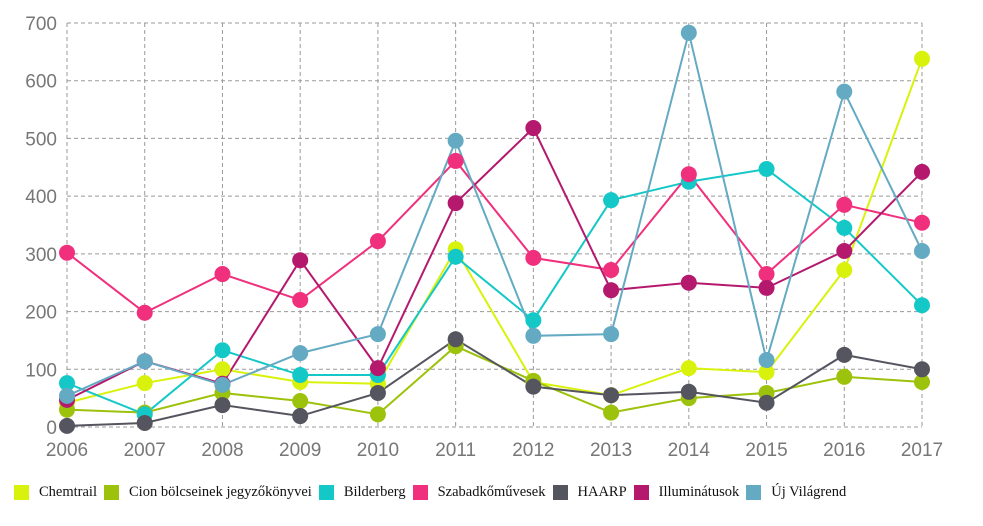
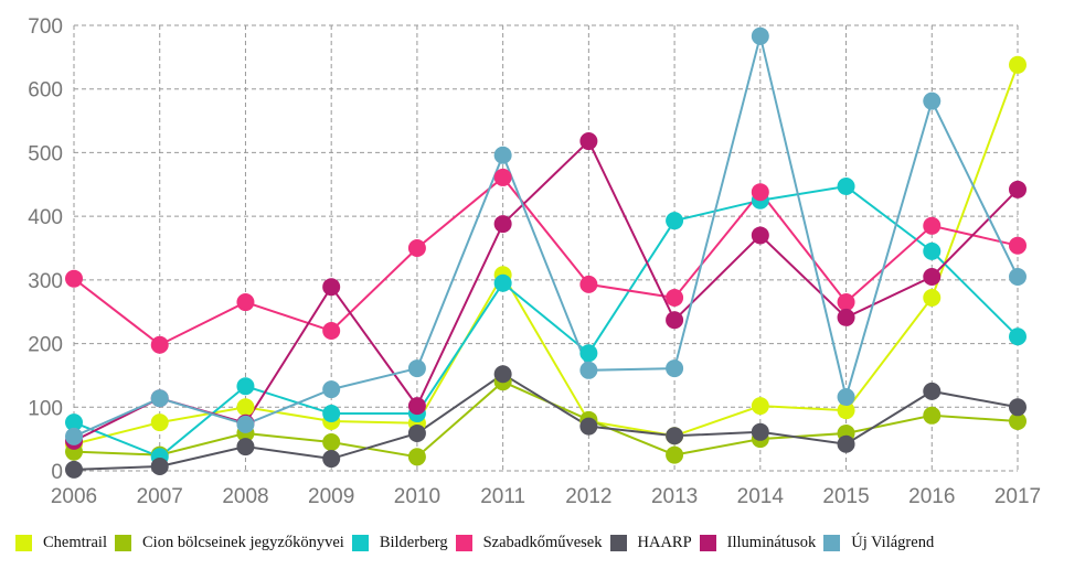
Szabadkőművesek/2010: 320 -> 350
Illuminátusok/2014: 250 -> 370
